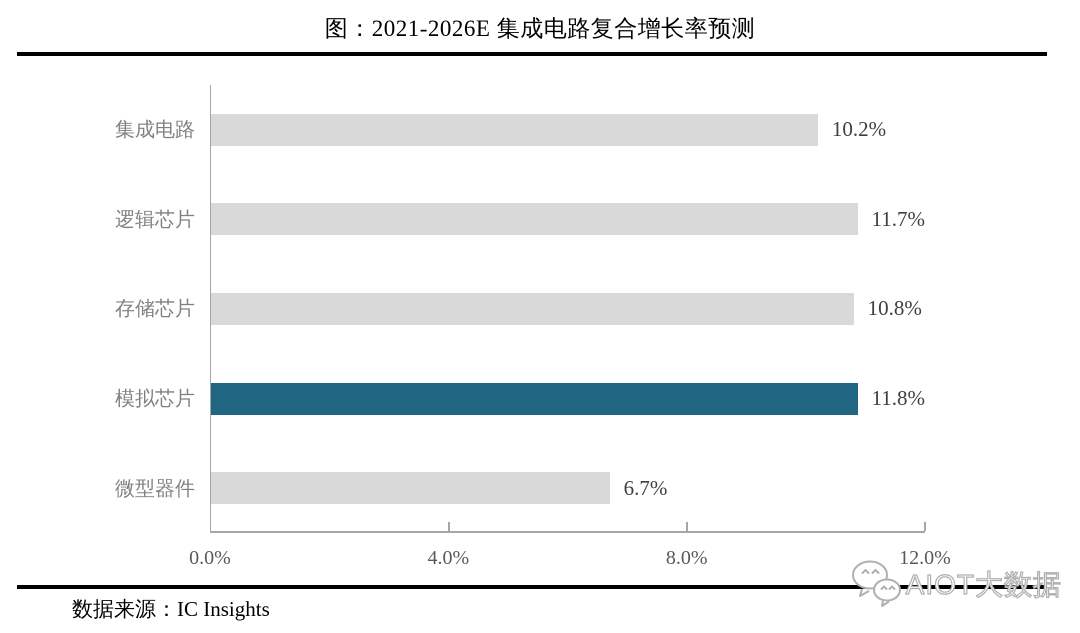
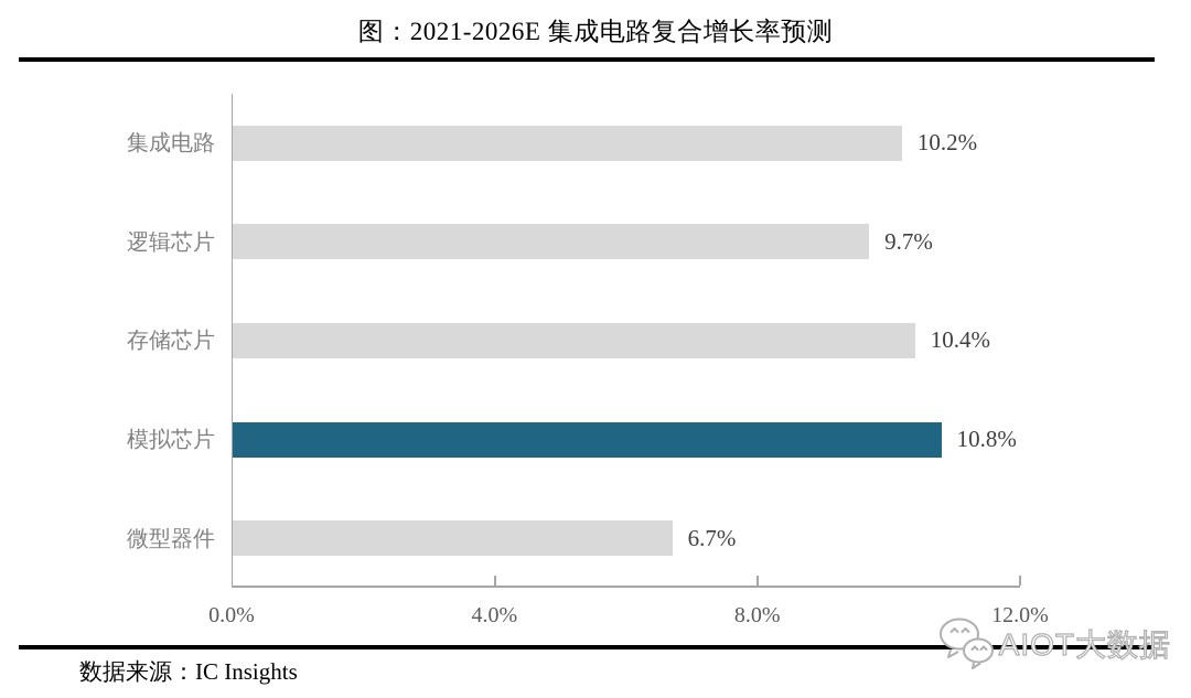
逻辑芯片: 11.7% -> 9.7%
存储芯片: 10.8% -> 10.4%
模拟芯片: 11.8% -> 10.8%
